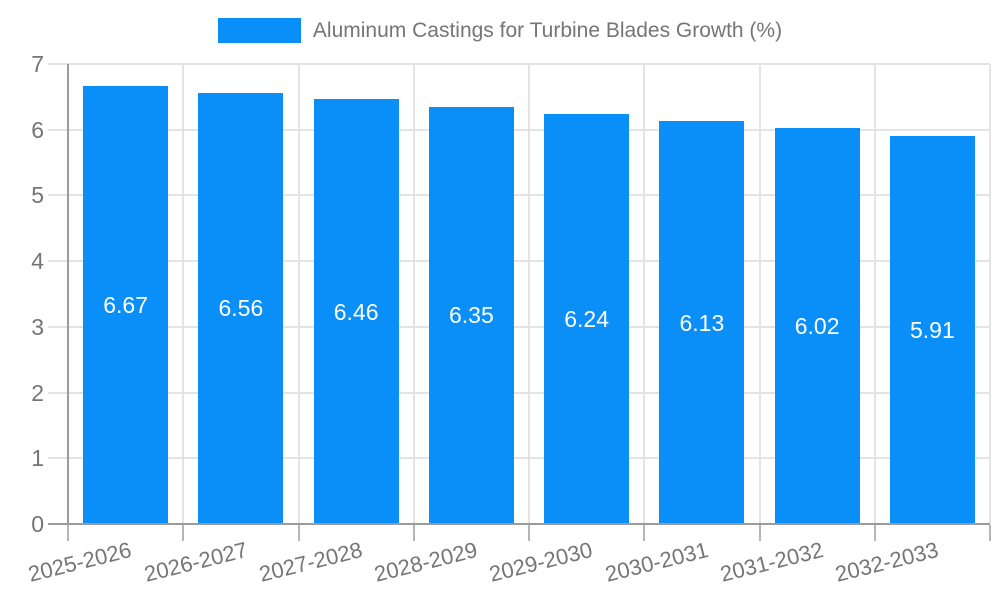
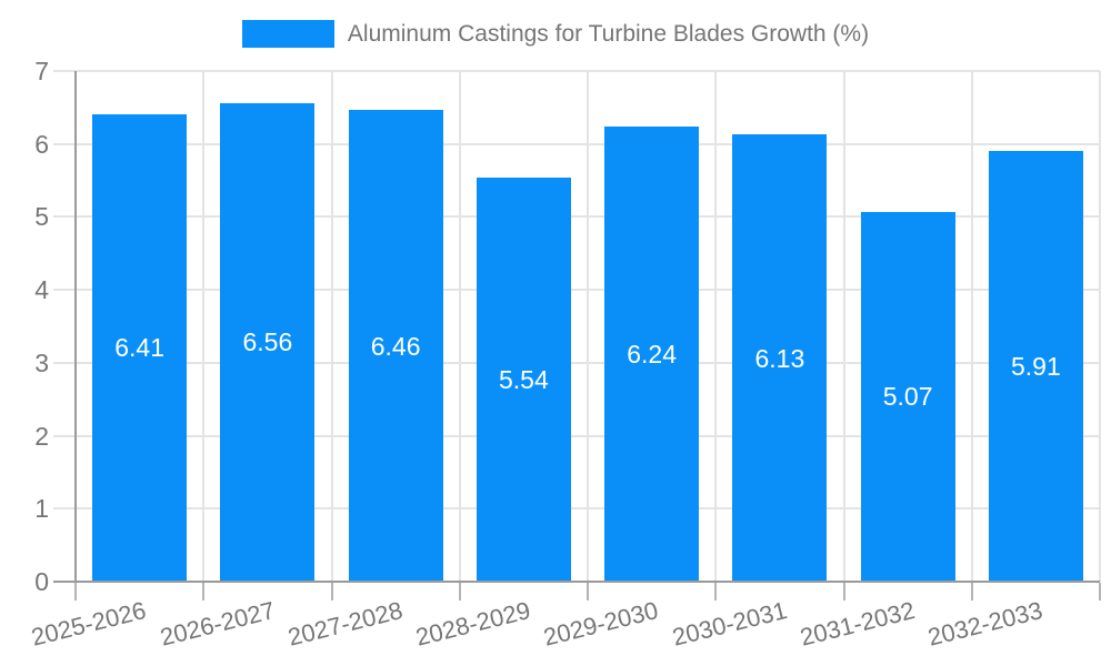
2025-2026: 6.67 -> 6.41
2028-2029: 6.35 -> 5.54
2031-2032: 6.02 -> 5.07
